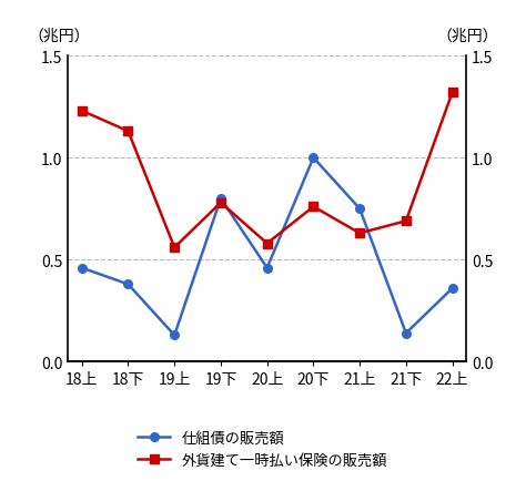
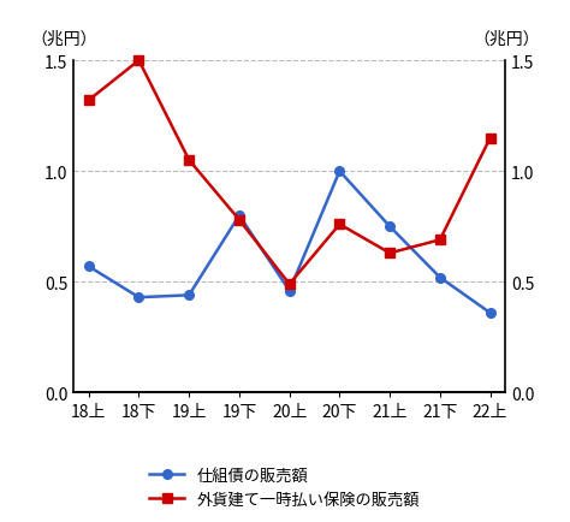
仕組債の販売額/18上: 0.46 -> 0.57
外貨建て一時払い保険の販売額/18上: 1.23 -> 1.32
仕組債の販売額/18下: 0.38 -> 0.43
外貨建て一時払い保険の販売額/18下: 1.13 -> 1.50
仕組債の販売額/19上: 0.13 -> 0.44
外貨建て一時払い保険の販売額/19上: 0.56 -> 1.05
外貨建て一時払い保険の販売額/20上: 0.58 -> 0.49
仕組債の販売額/21下: 0.14 -> 0.52
外貨建て一時払い保険の販売額/22上: 1.32 -> 1.15
